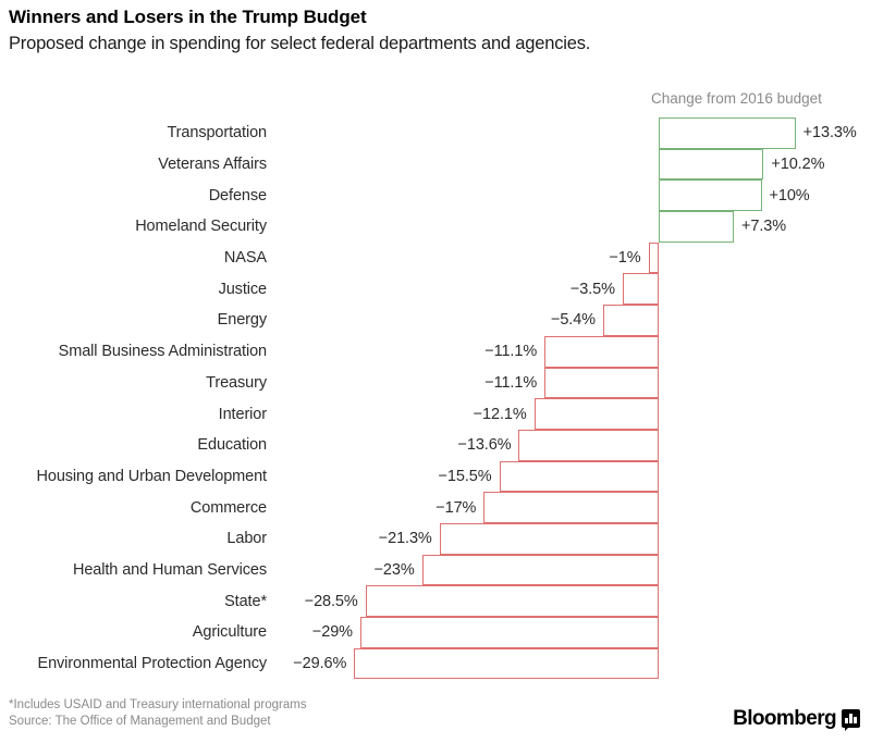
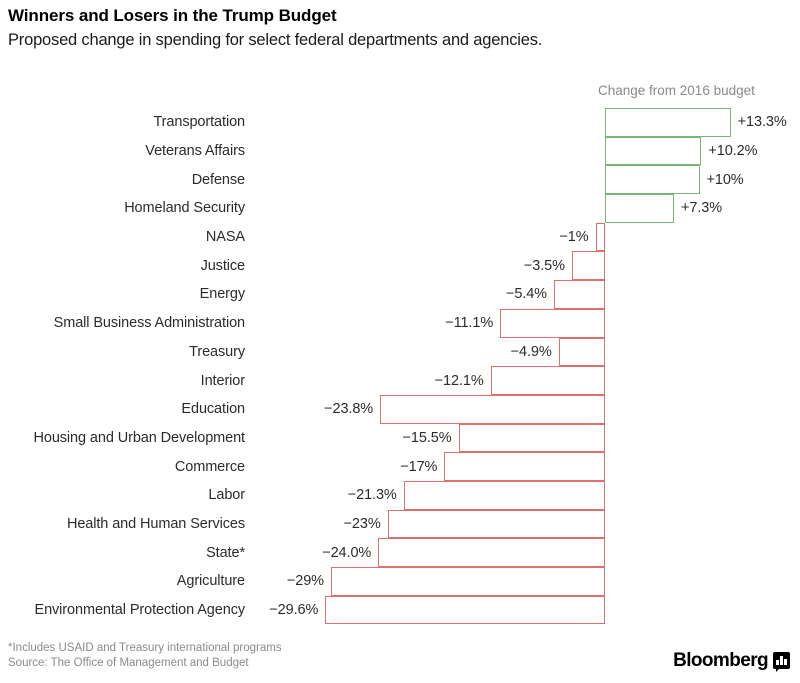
Treasury: −11.1% -> −4.9%
Education: −13.6% -> −23.8%
State*: −28.5% -> −24.0%
